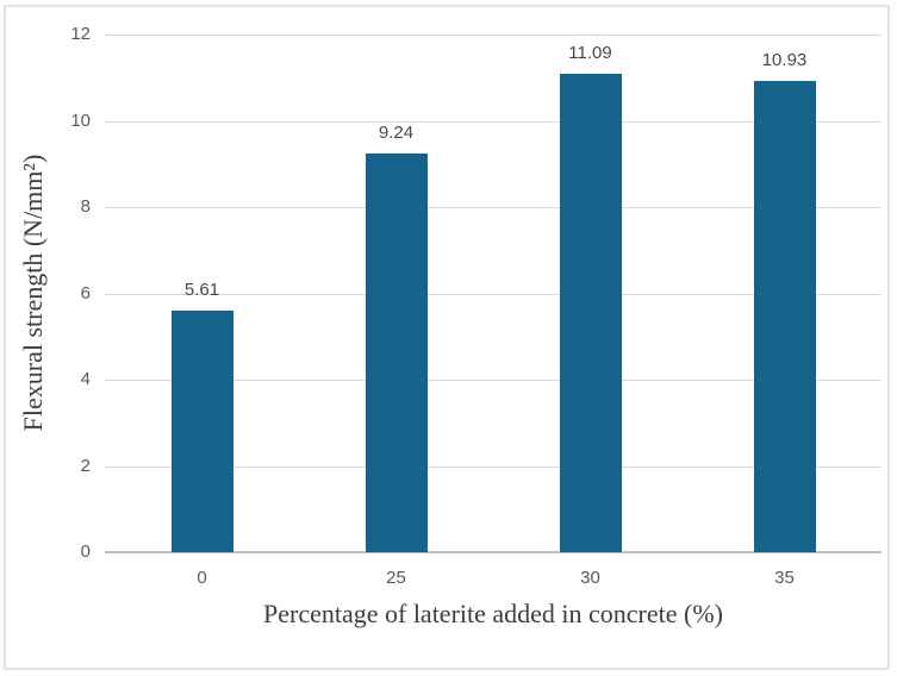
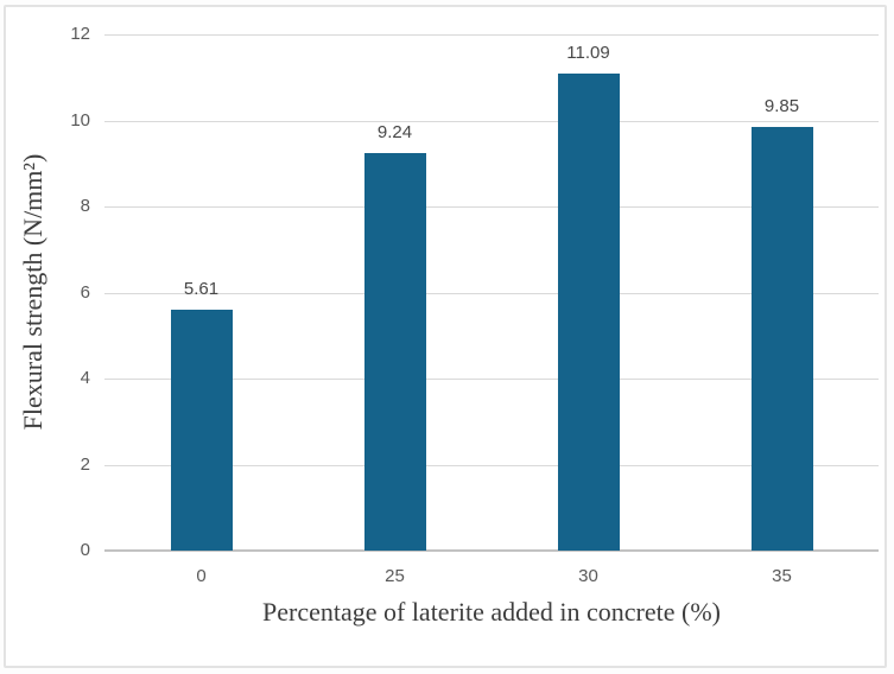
35: 10.93 -> 9.85
